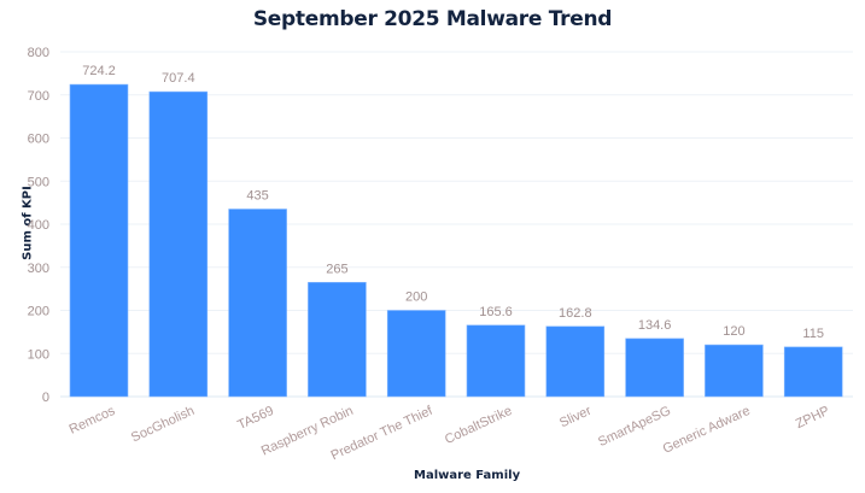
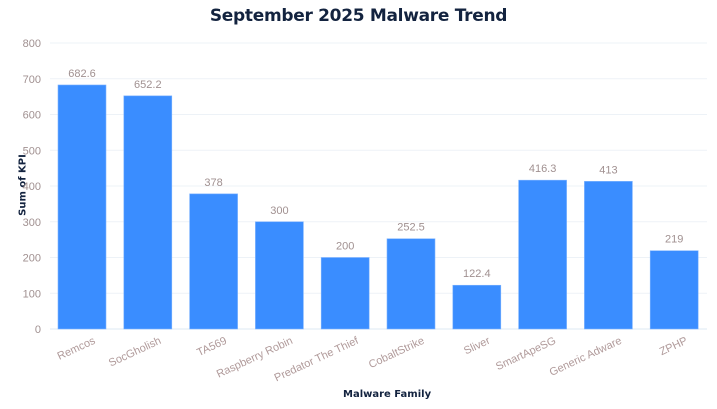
Remcos: 724.2 -> 682.6
SocGholish: 707.4 -> 652.2
TA569: 435 -> 378
Raspberry Robin: 265 -> 300
CobaltStrike: 165.6 -> 252.5
Sliver: 162.8 -> 122.4
SmartApeSG: 134.6 -> 416.3
Generic Adware: 120 -> 413
ZPHP: 115 -> 219
